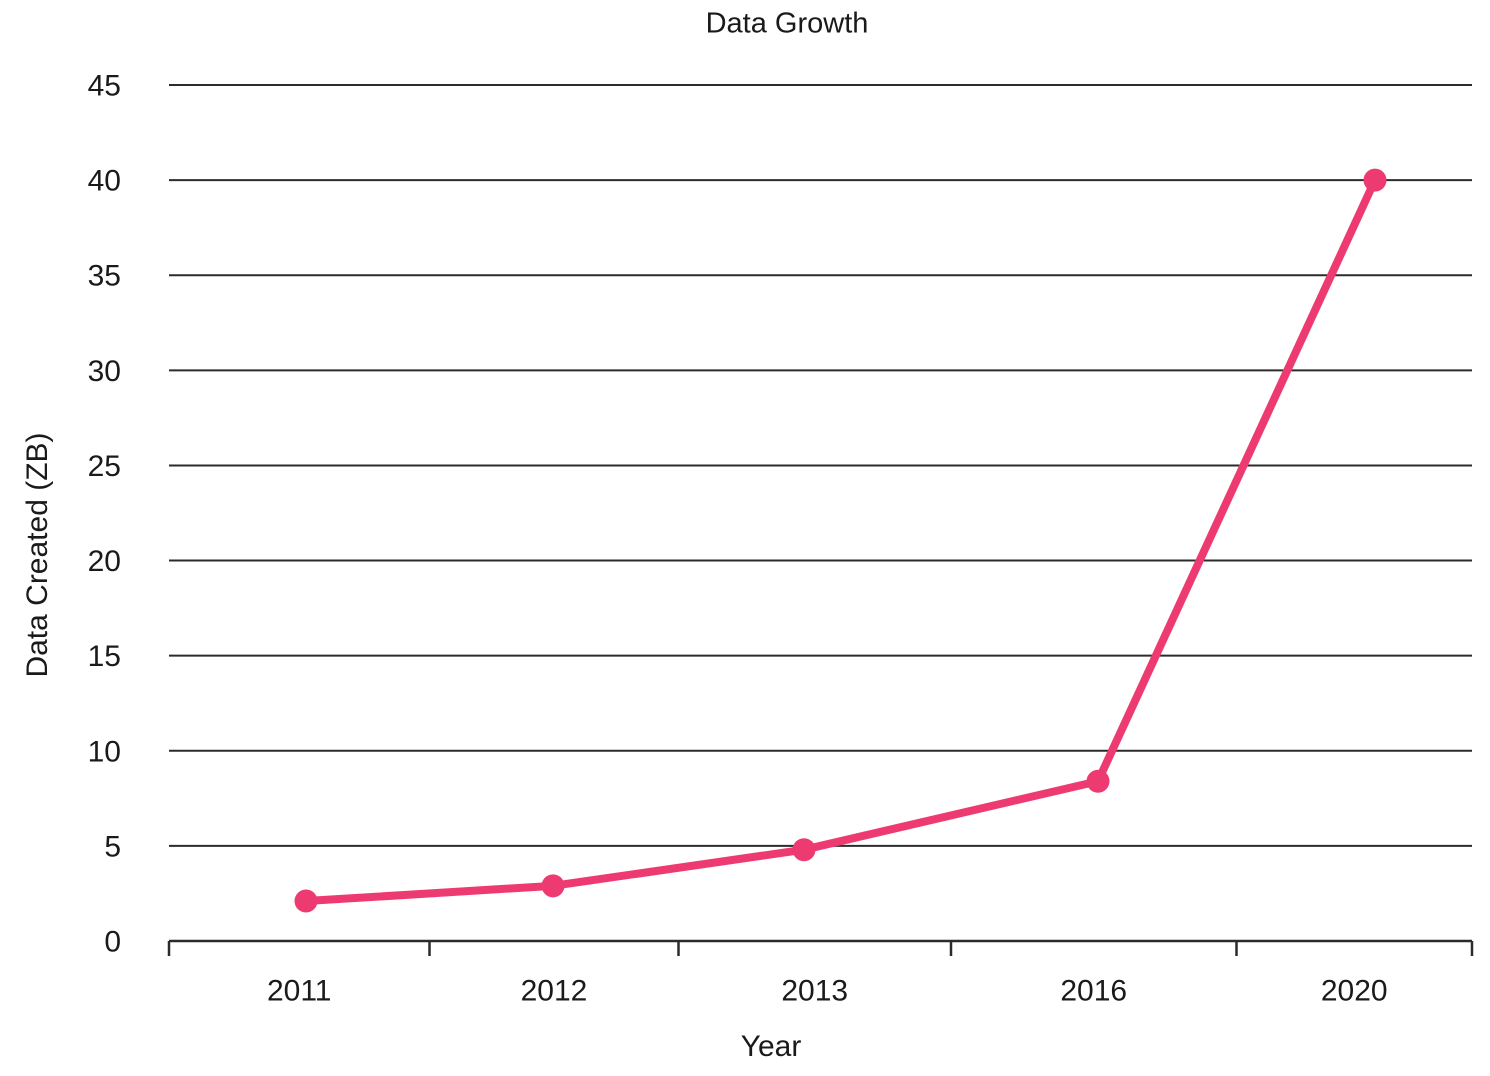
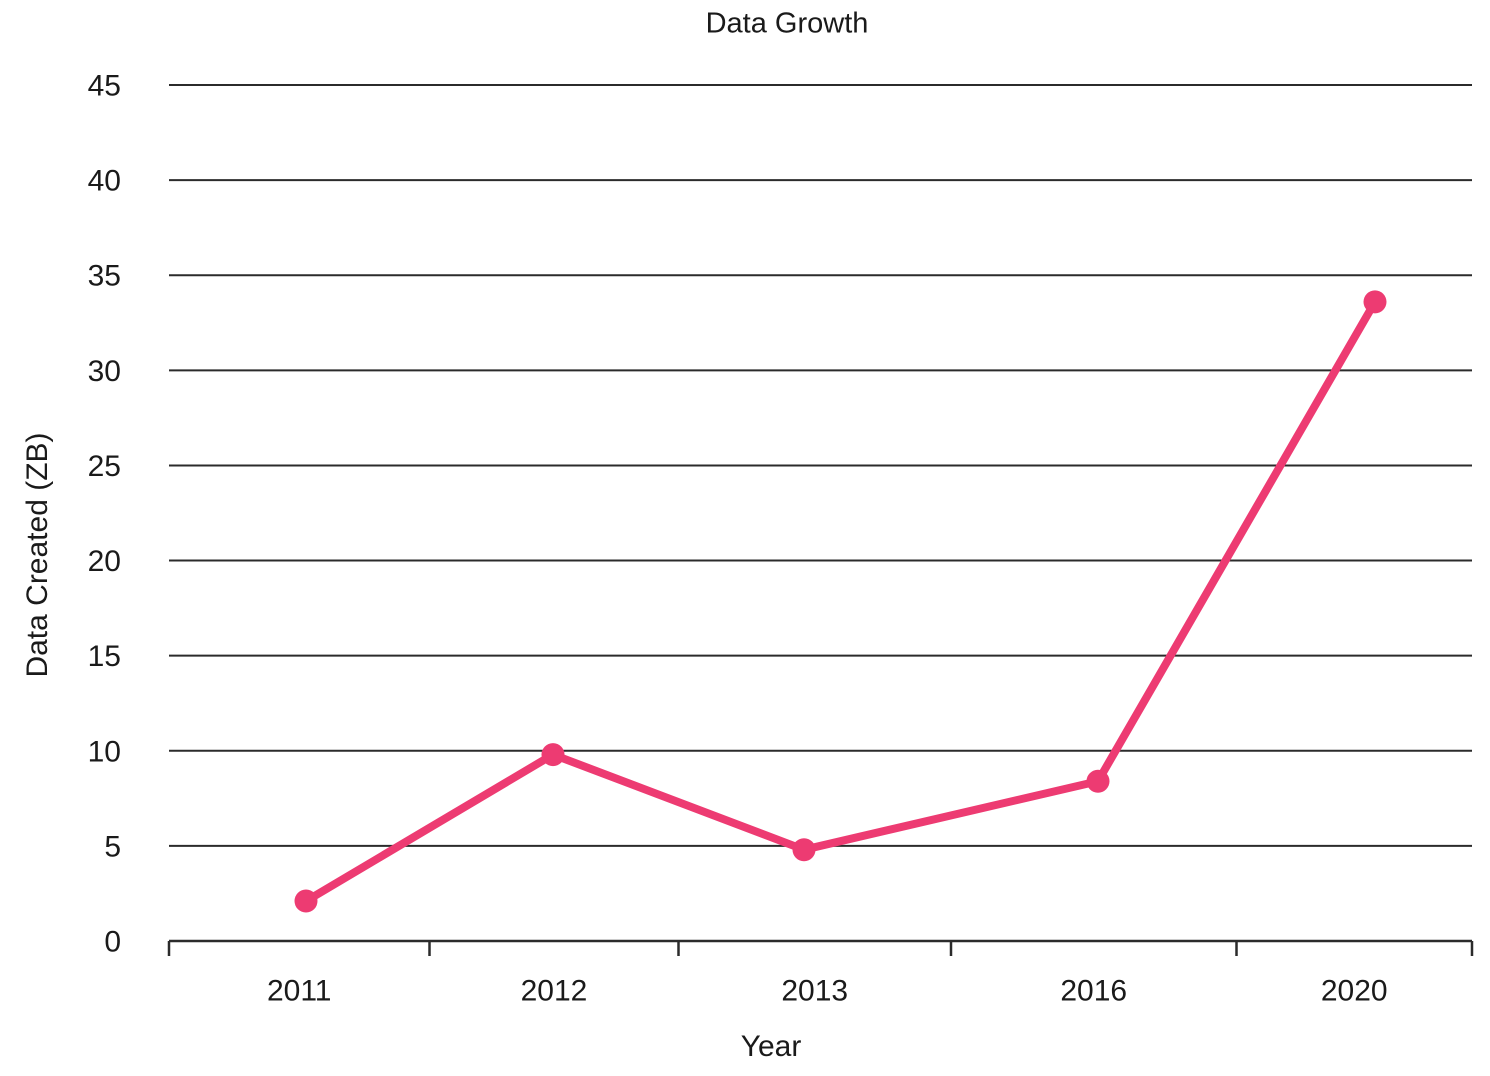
2012: 2.9 -> 9.8
2020: 40.0 -> 33.6
